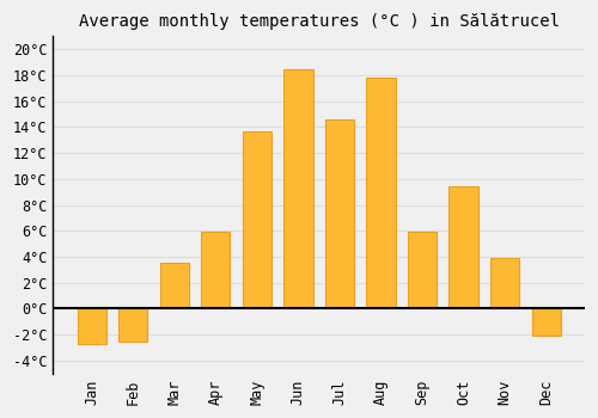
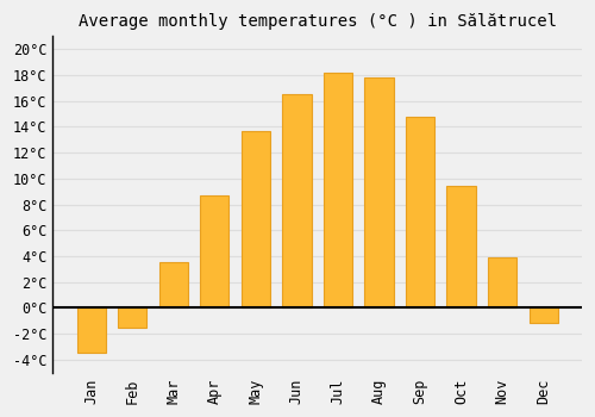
Jan: -2.7°C -> -3.5°C
Feb: -2.5°C -> -1.5°C
Apr: 5.9°C -> 8.7°C
Jun: 18.5°C -> 16.5°C
Jul: 14.6°C -> 18.2°C
Sep: 5.9°C -> 14.8°C
Dec: -2.1°C -> -1.2°C
